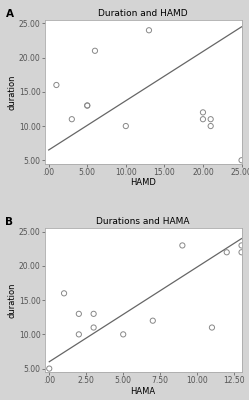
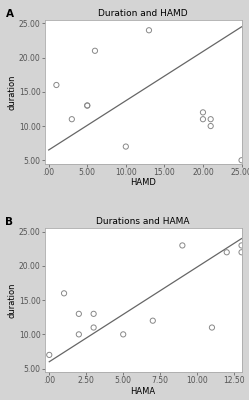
Duration and HAMD/10.00: 10 -> 7
Durations and HAMA/.00: 5 -> 7
